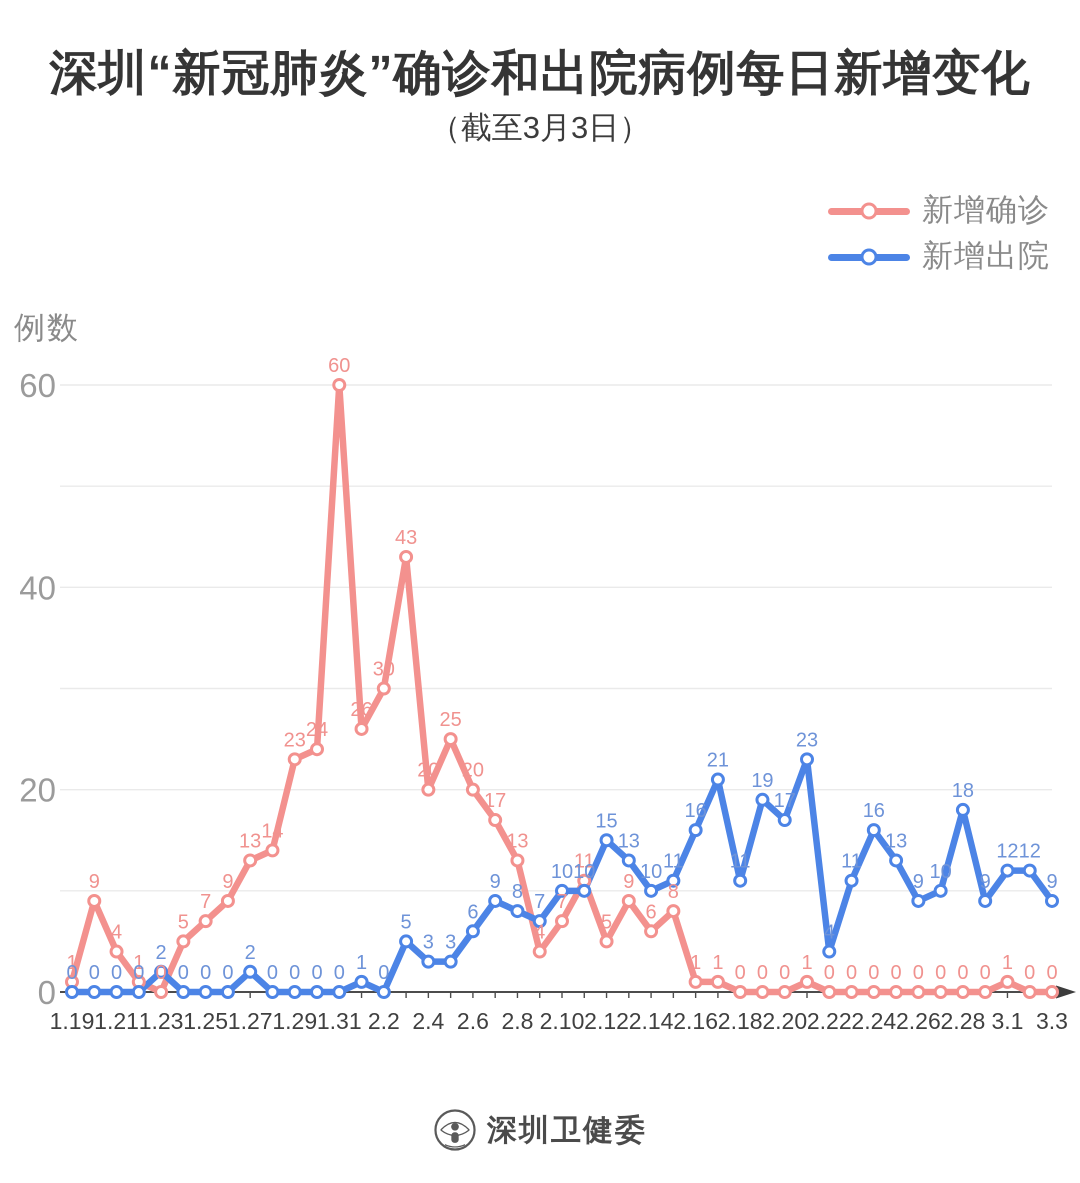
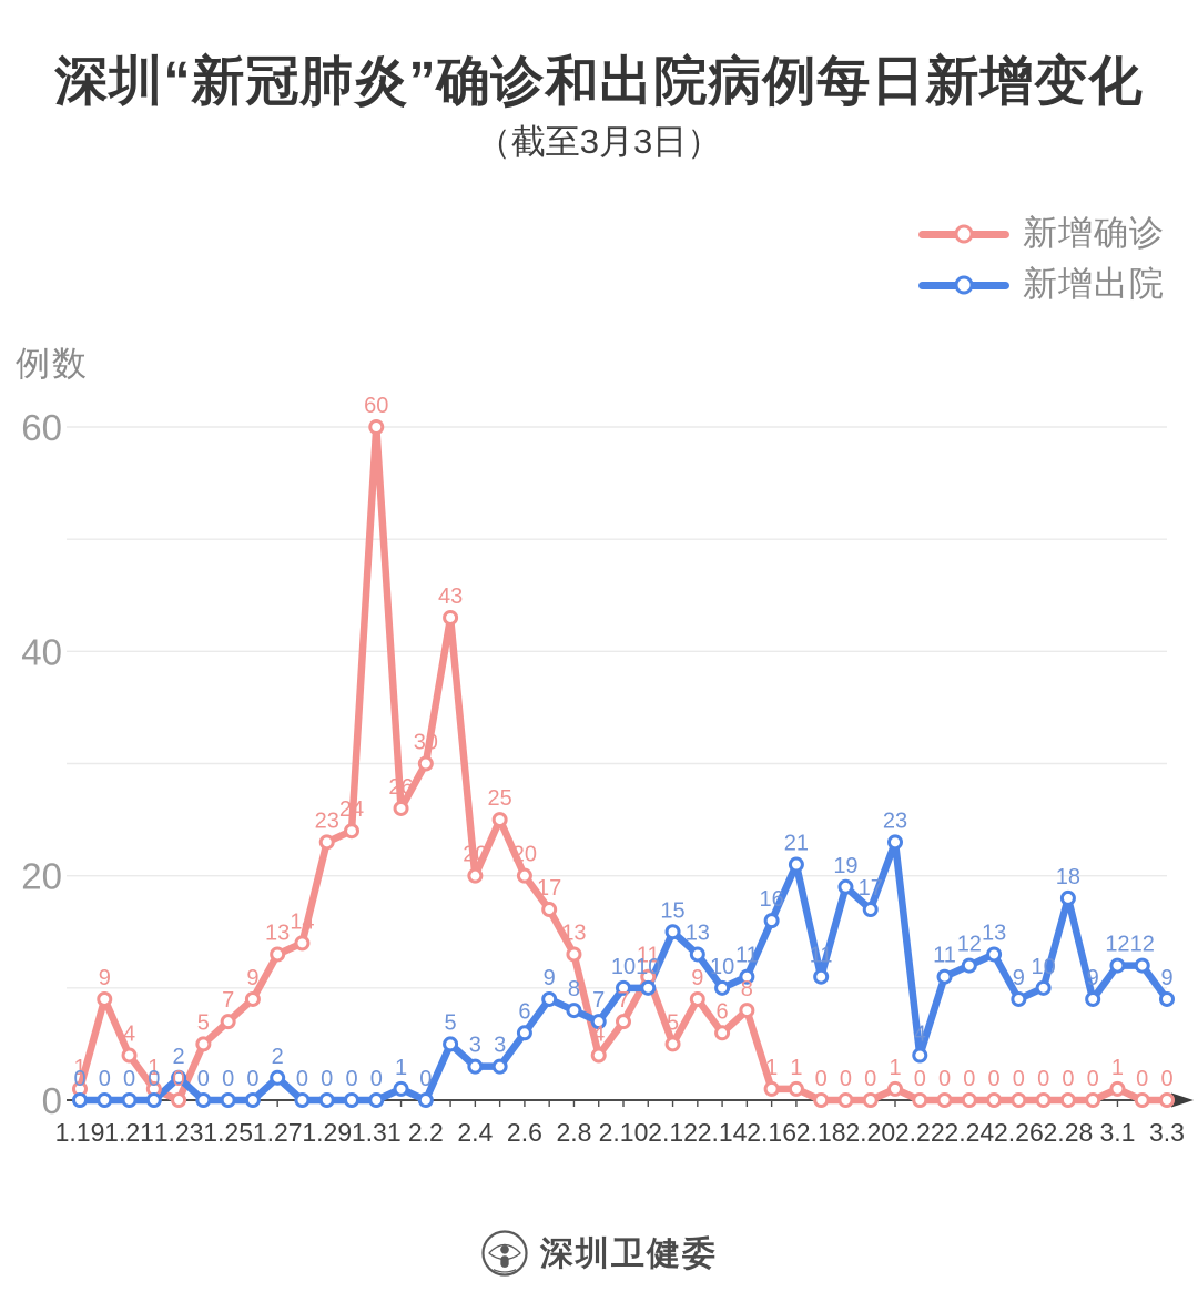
新增出院/2.24: 16 -> 12
